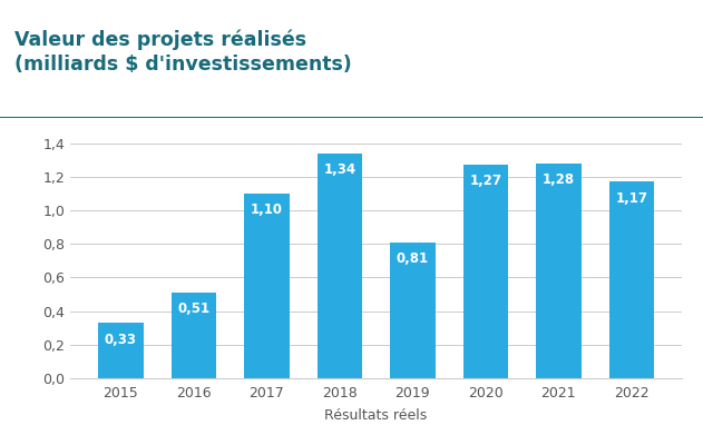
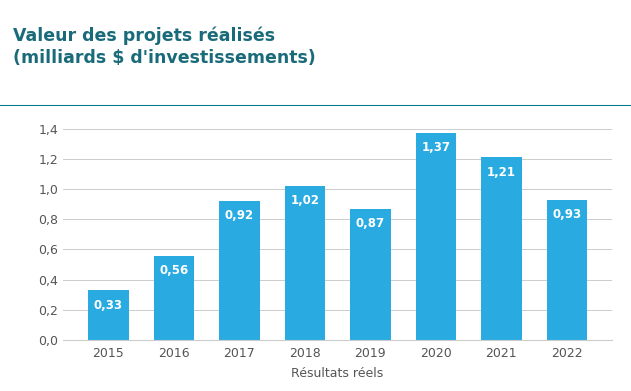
2016: 0,51 -> 0,56
2017: 1,10 -> 0,92
2018: 1,34 -> 1,02
2019: 0,81 -> 0,87
2020: 1,27 -> 1,37
2021: 1,28 -> 1,21
2022: 1,17 -> 0,93
